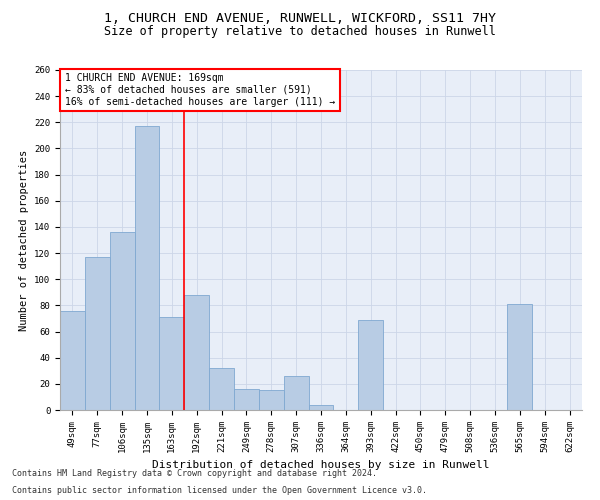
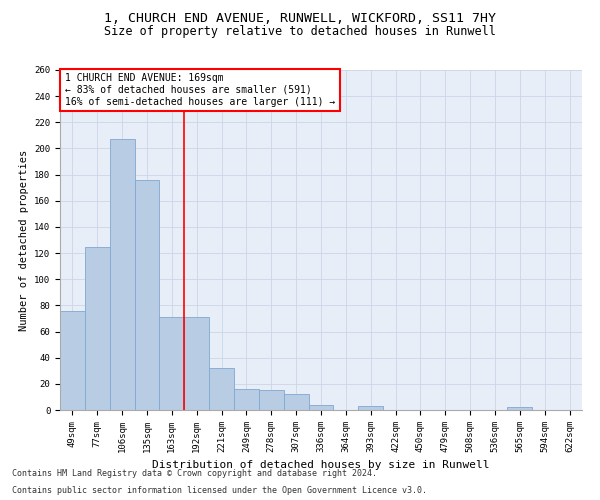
77sqm: 117 -> 125
106sqm: 136 -> 207
135sqm: 217 -> 176
192sqm: 88 -> 71
307sqm: 26 -> 12
393sqm: 69 -> 3
565sqm: 81 -> 2
